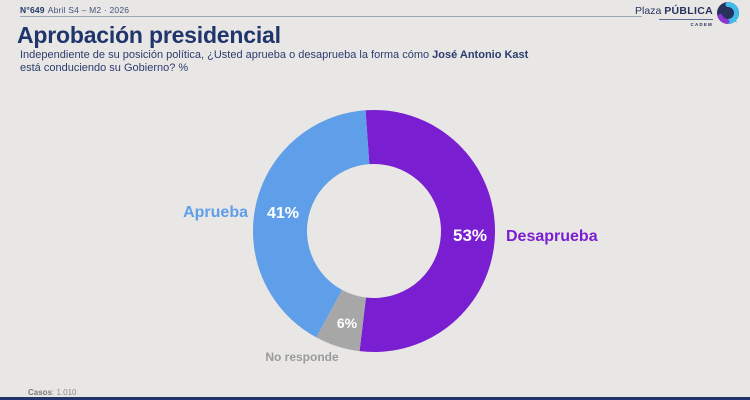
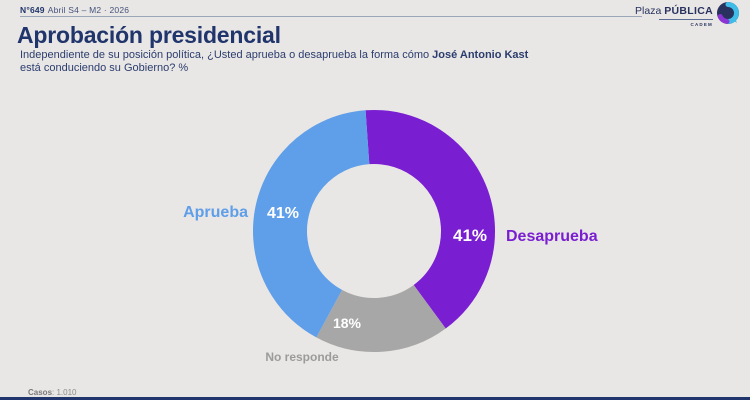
Desaprueba: 53% -> 41%
No responde: 6% -> 18%
